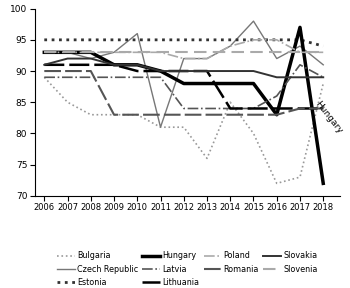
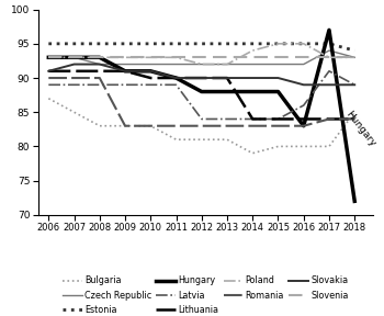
Bulgaria/2006: 89 -> 87
Czech Republic/2009: 93 -> 92
Czech Republic/2010: 96 -> 92
Czech Republic/2011: 81 -> 92
Bulgaria/2013: 76 -> 81
Bulgaria/2014: 85 -> 79
Czech Republic/2014: 94 -> 92
Czech Republic/2015: 98 -> 92
Bulgaria/2016: 72 -> 80
Bulgaria/2017: 73 -> 80
Bulgaria/2018: 88 -> 85
Czech Republic/2018: 91 -> 93
